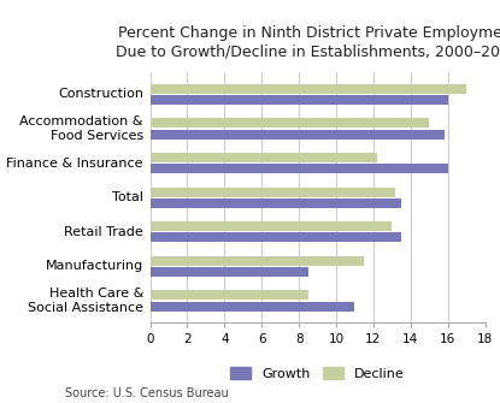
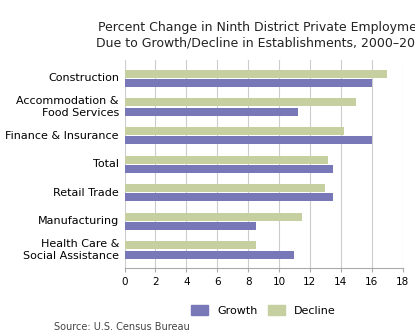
Growth/Accommodation & Food Services: 15.8 -> 11.2
Decline/Finance & Insurance: 12.2 -> 14.2
